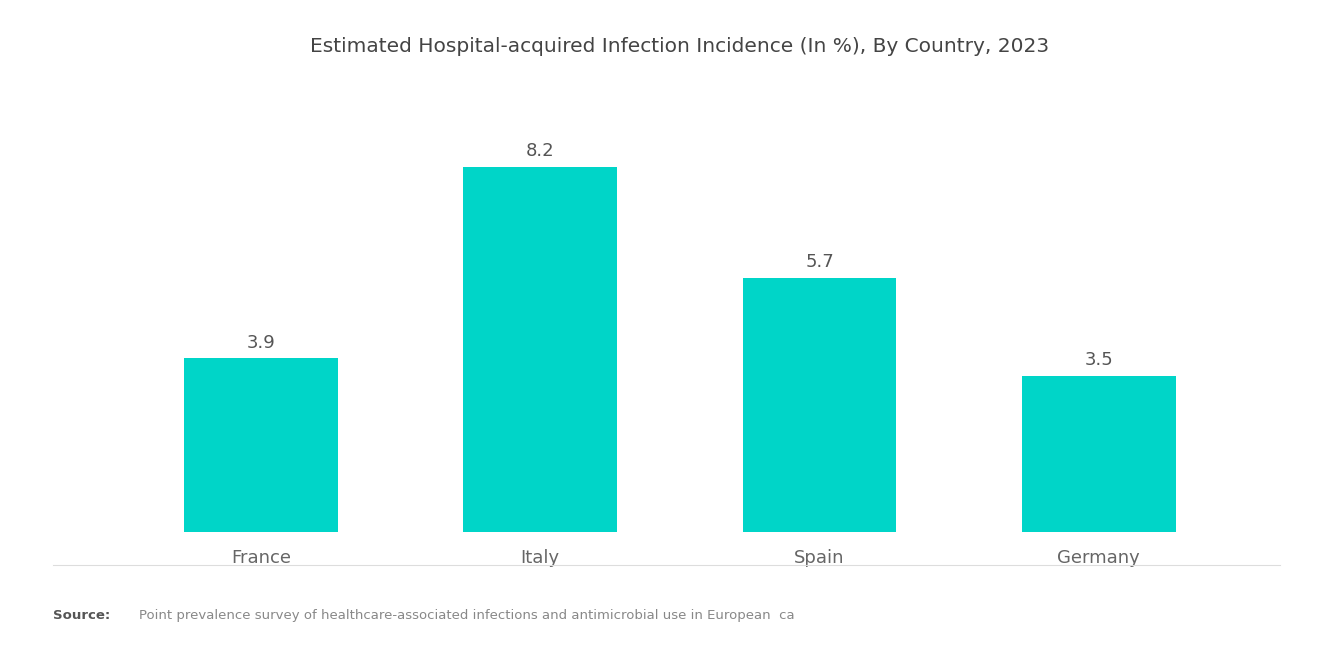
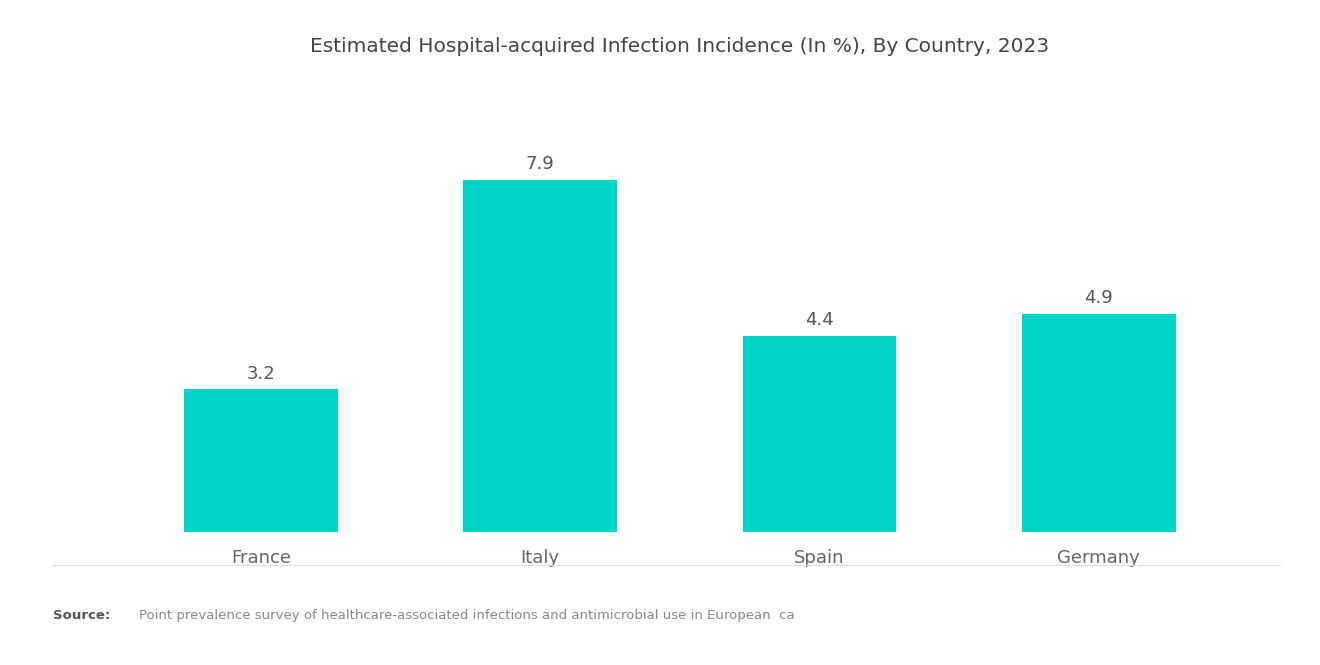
France: 3.9 -> 3.2
Italy: 8.2 -> 7.9
Spain: 5.7 -> 4.4
Germany: 3.5 -> 4.9
